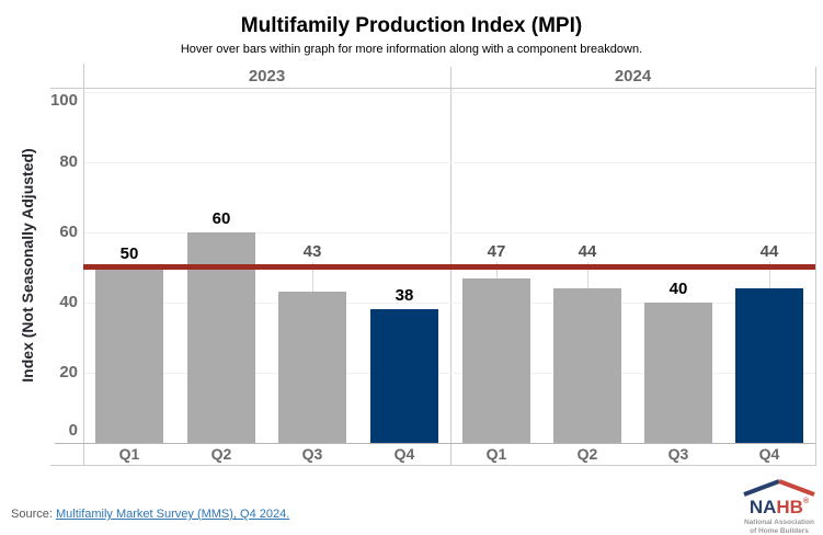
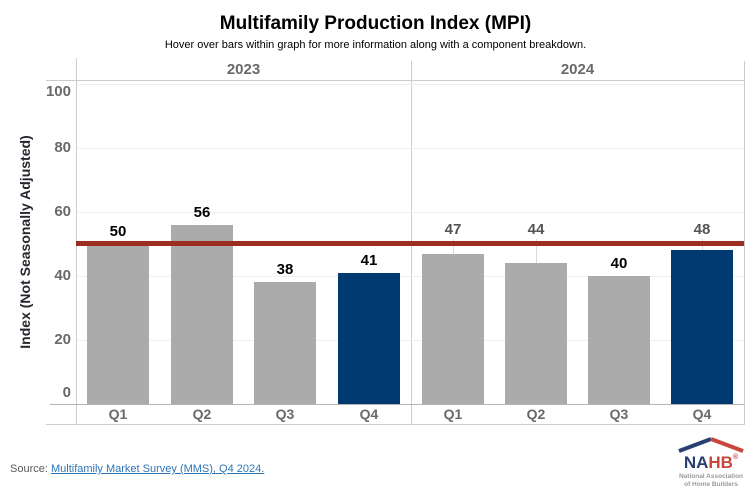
2023/Q2: 60 -> 56
2023/Q3: 43 -> 38
2023/Q4: 38 -> 41
2024/Q4: 44 -> 48
